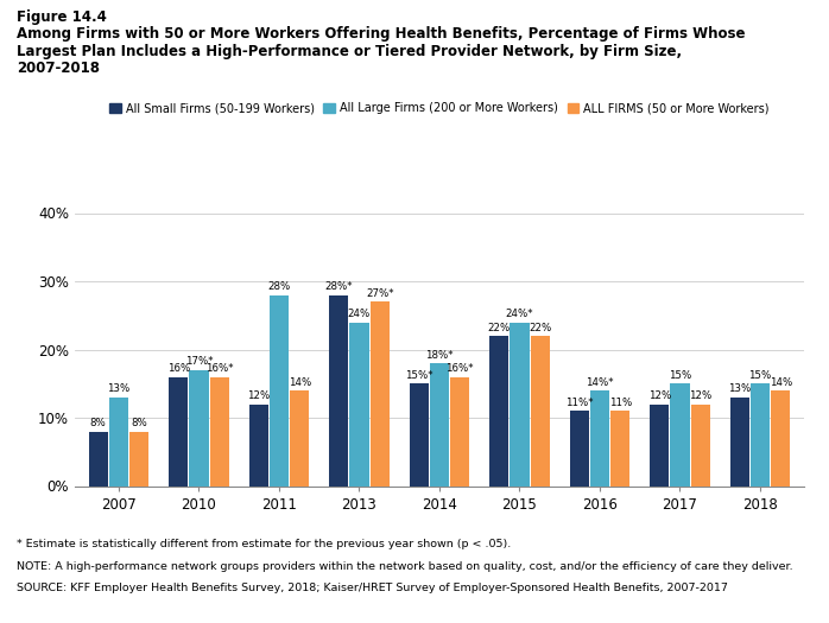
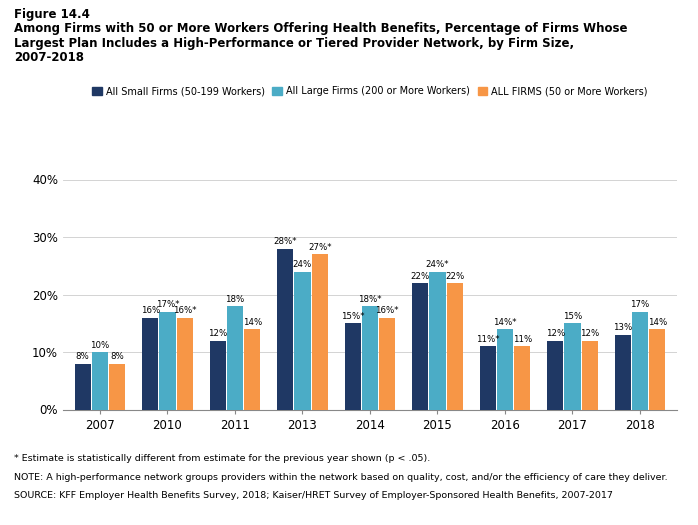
All Large Firms (200 or More Workers)/2007: 13% -> 10%
All Large Firms (200 or More Workers)/2011: 28% -> 18%
All Large Firms (200 or More Workers)/2018: 15% -> 17%
